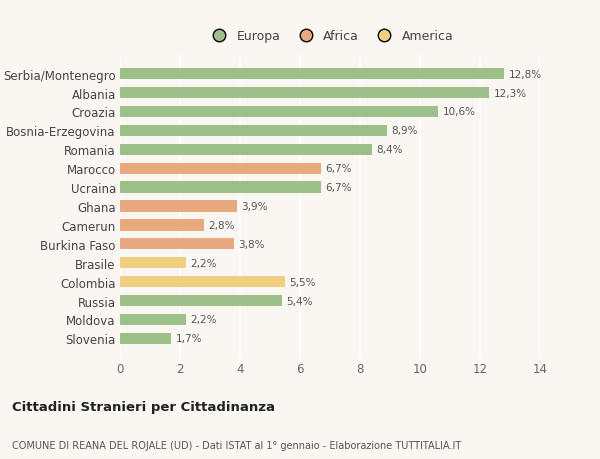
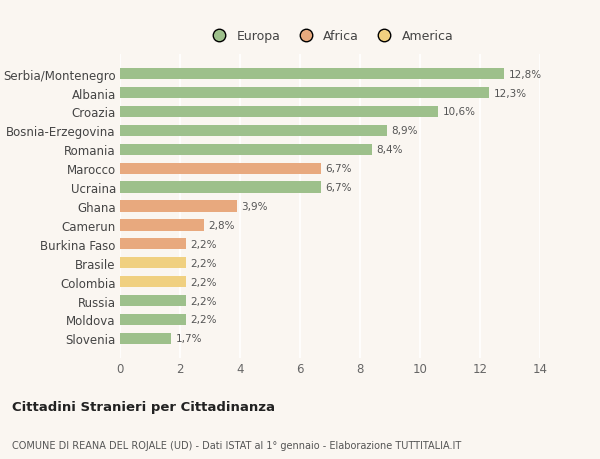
Burkina Faso: 3,8% -> 2,2%
Colombia: 5,5% -> 2,2%
Russia: 5,4% -> 2,2%
